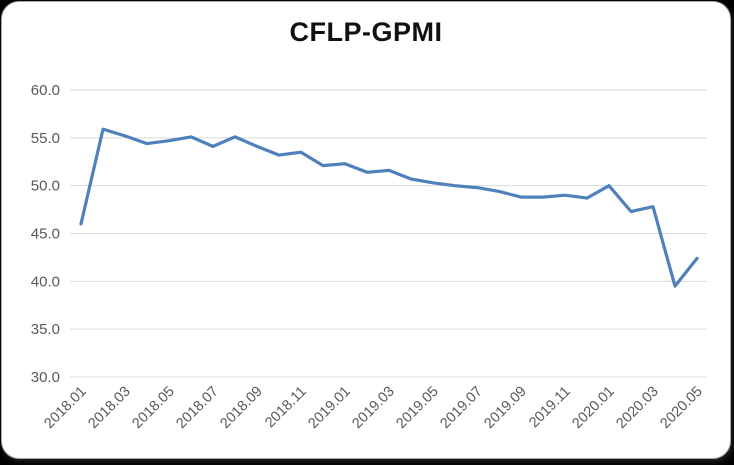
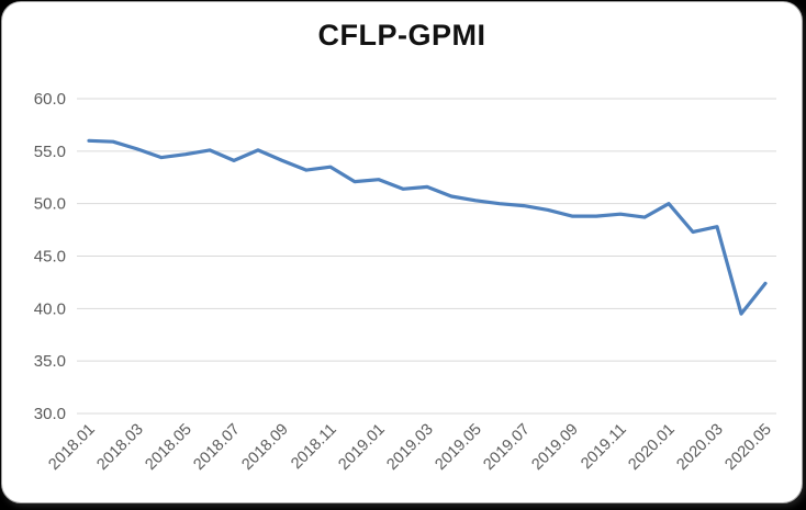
2018.01: 46 -> 56
